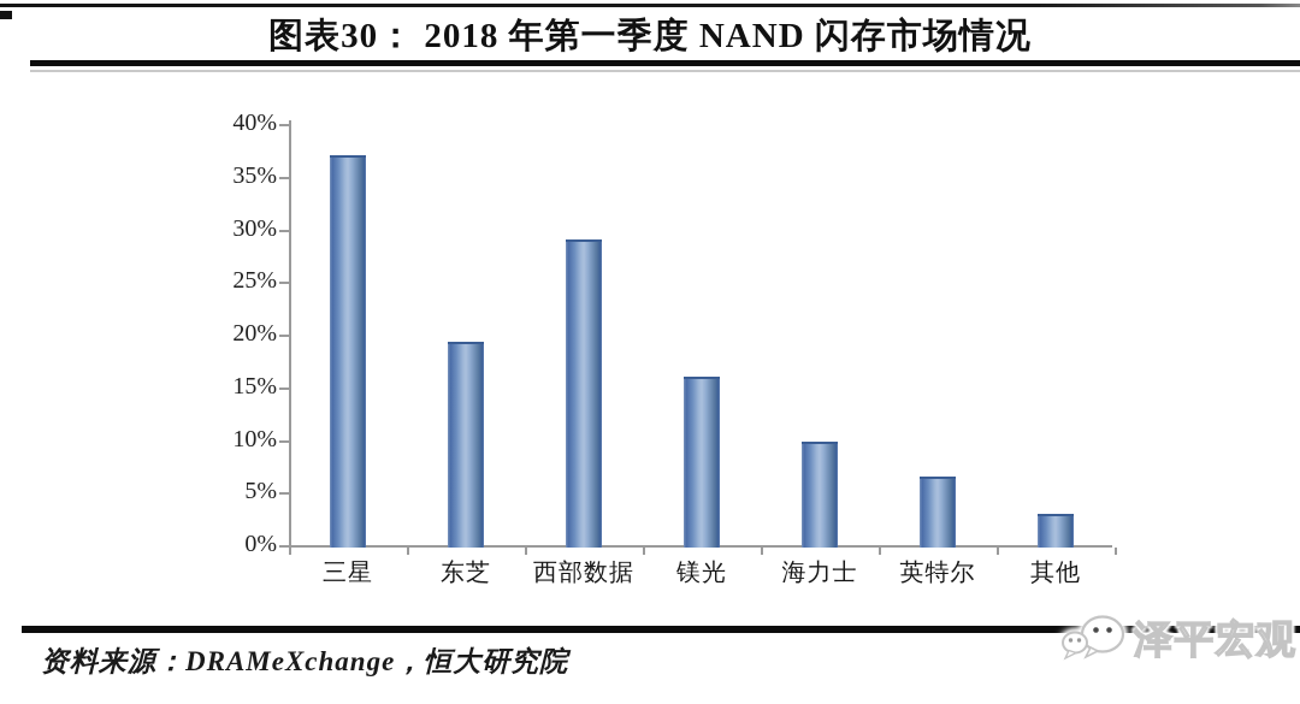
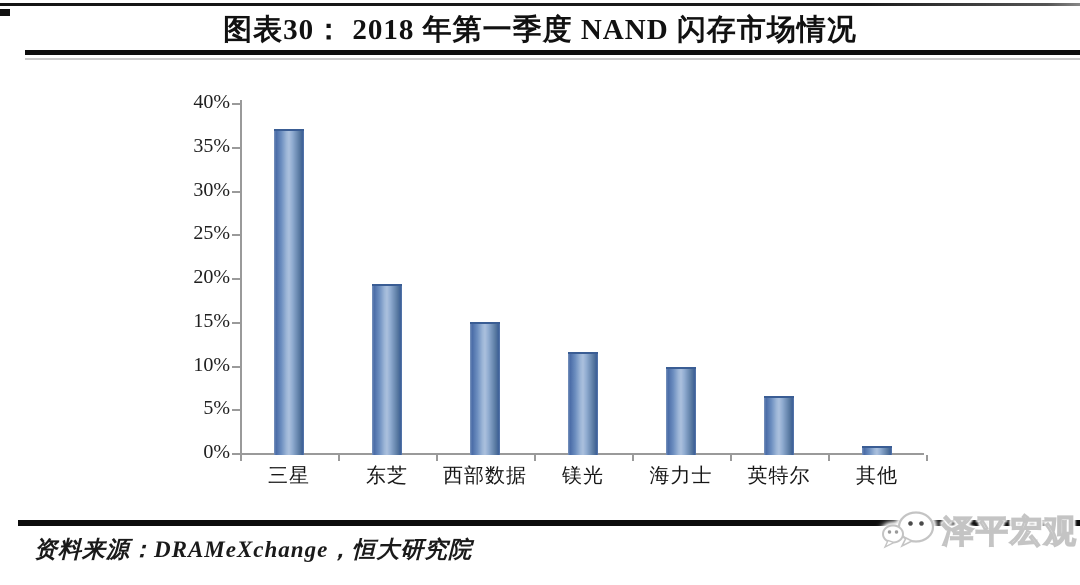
西部数据: 29% -> 15%
镁光: 16% -> 12%
其他: 3% -> 1%
